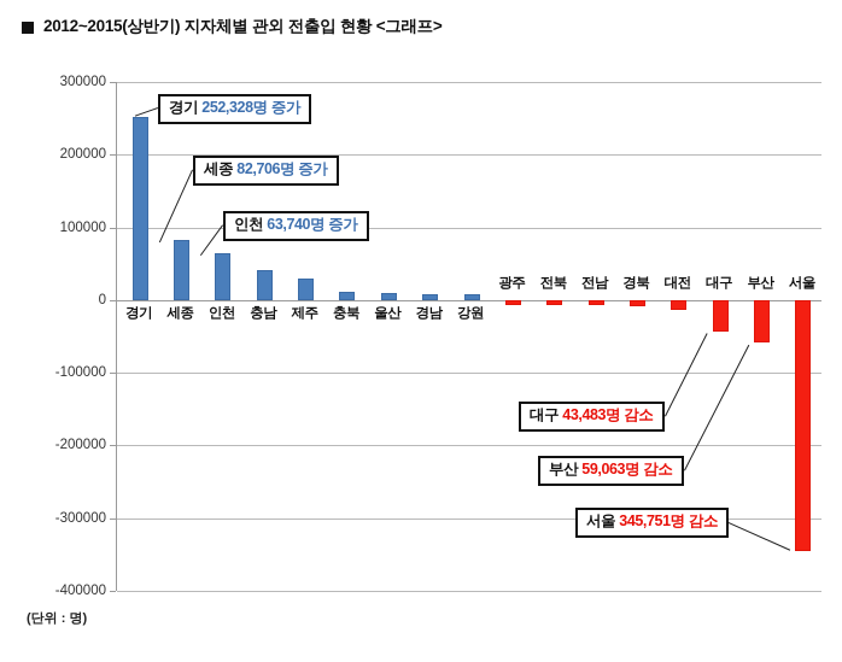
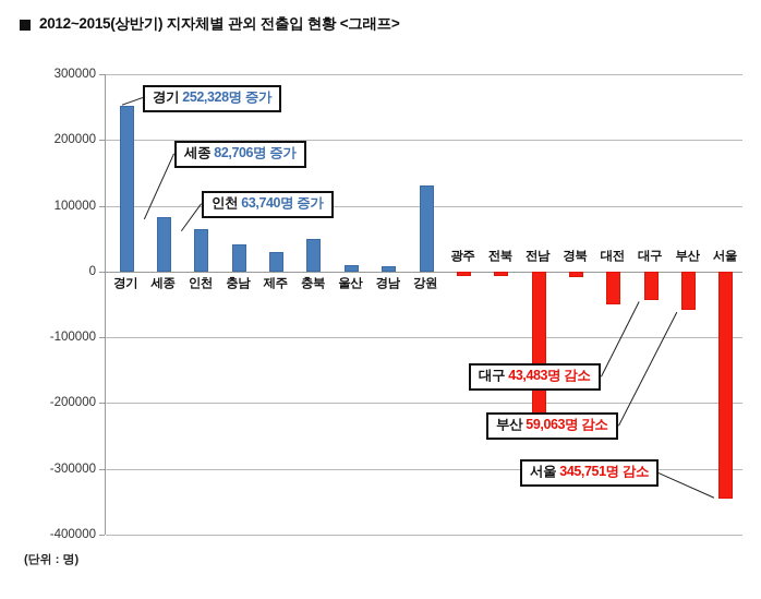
충북: 10000 -> 50000
강원: 10000 -> 130000
전남: -10000 -> -240000
대전: -10000 -> -50000
